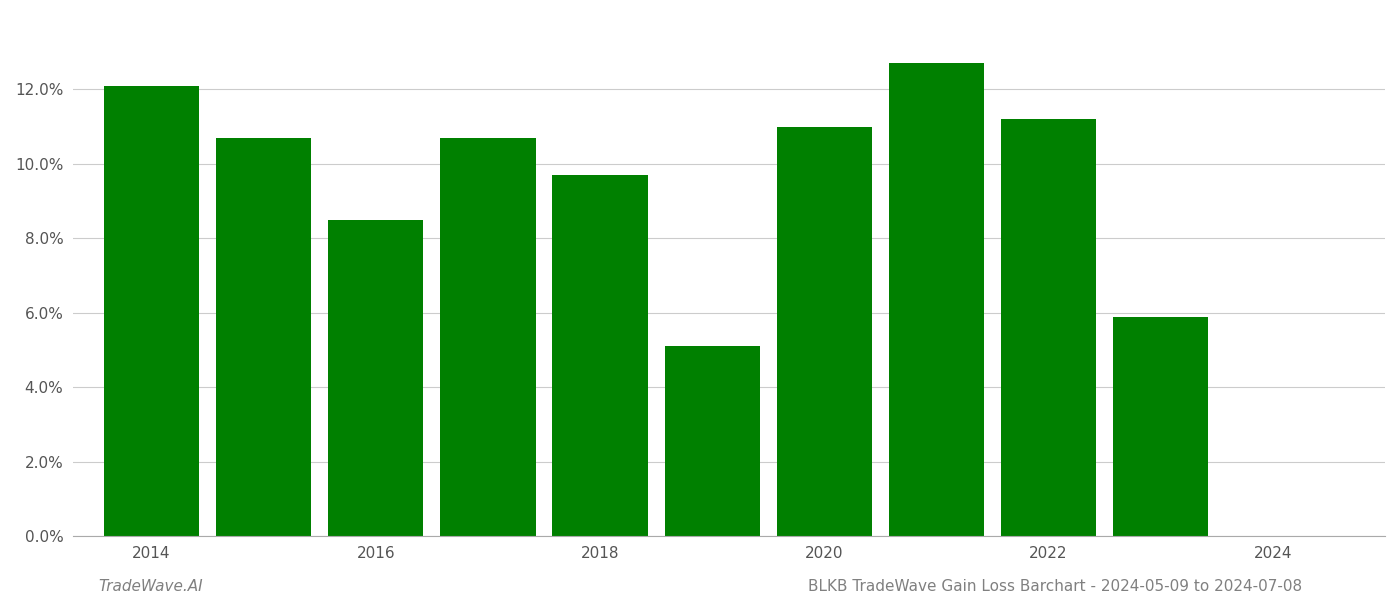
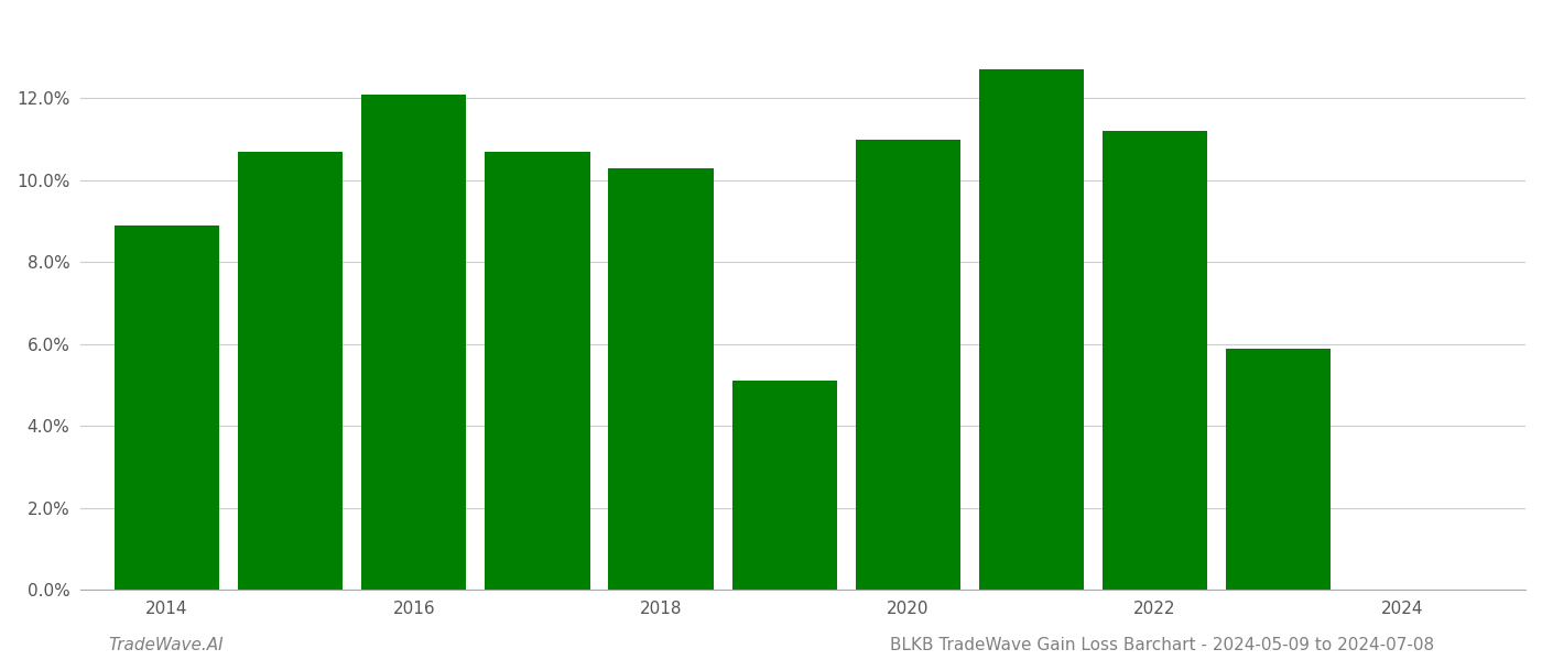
2014: 12.1% -> 8.9%
2016: 8.5% -> 12.1%
2018: 9.7% -> 10.3%
